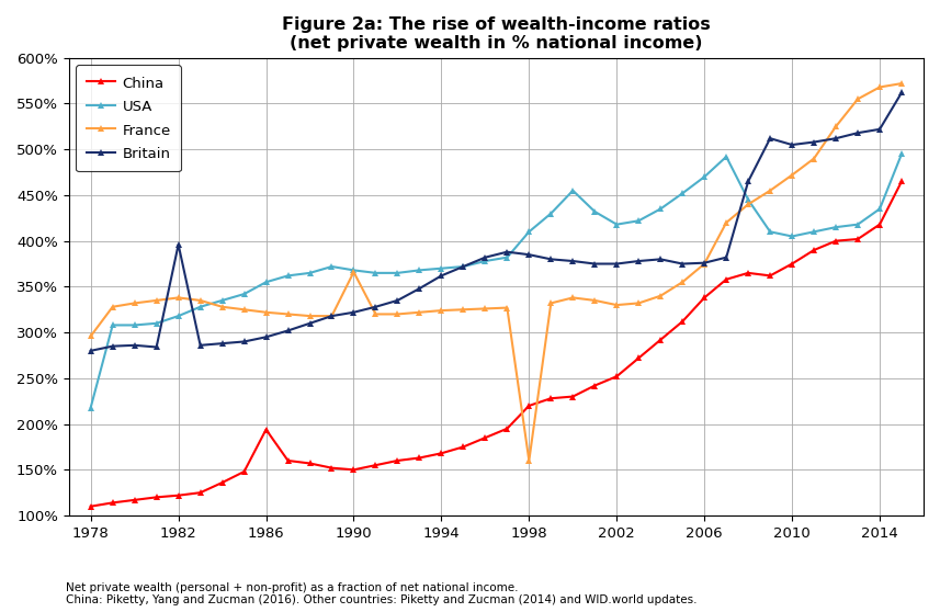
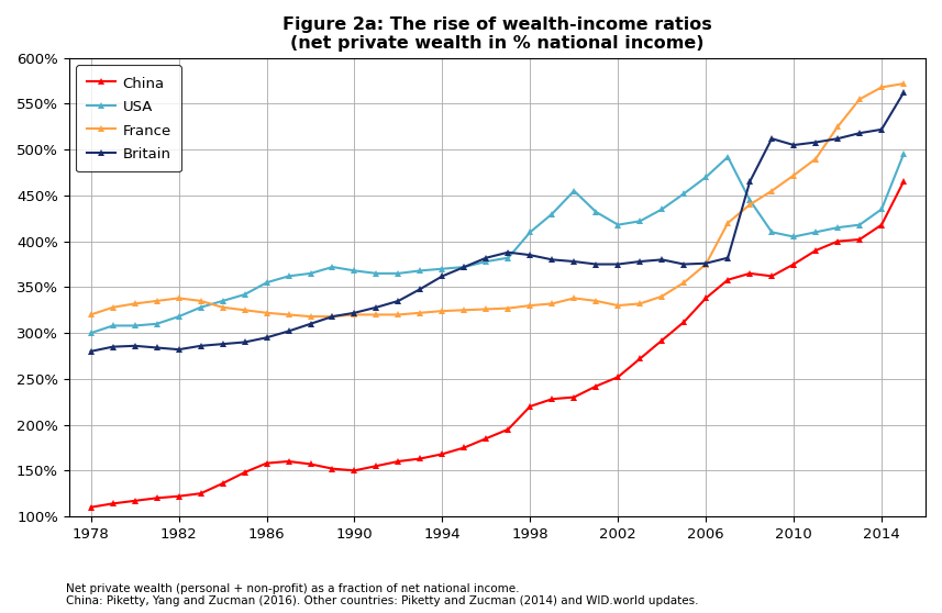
USA/1978: 218% -> 300%
France/1978: 296% -> 320%
Britain/1982: 396% -> 282%
China/1986: 194% -> 158%
France/1990: 366% -> 320%
France/1998: 160% -> 330%
